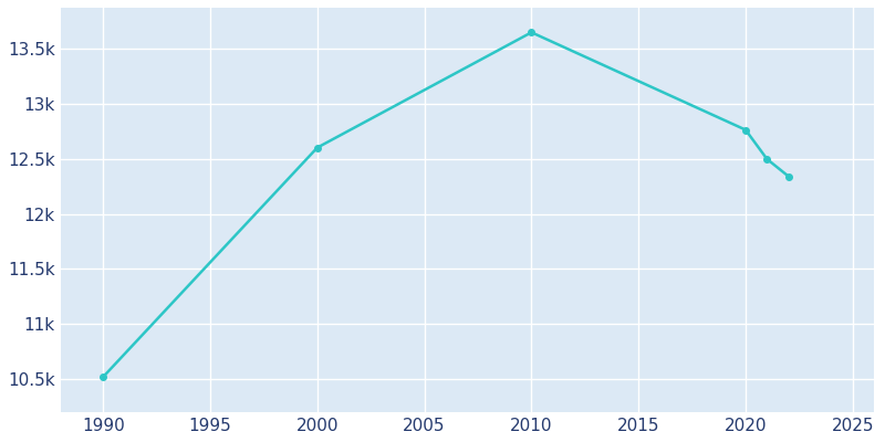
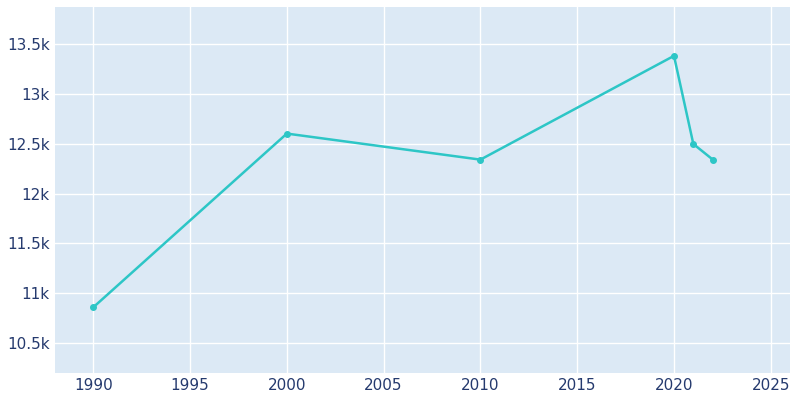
1990: 10.52k -> 10.86k
2010: 13.65k -> 12.34k
2020: 12.76k -> 13.38k
